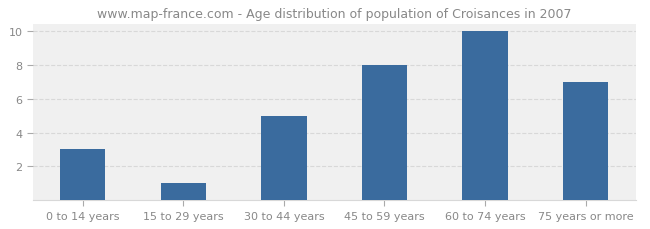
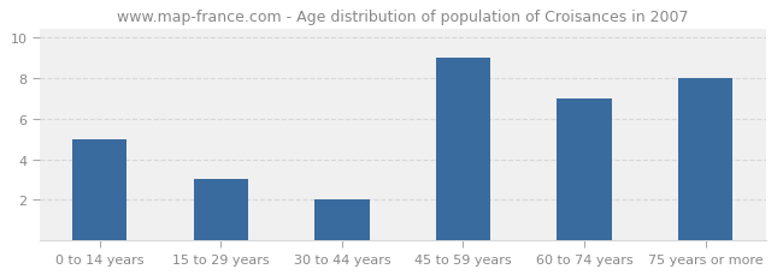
0 to 14 years: 3 -> 5
15 to 29 years: 1 -> 3
30 to 44 years: 5 -> 2
45 to 59 years: 8 -> 9
60 to 74 years: 10 -> 7
75 years or more: 7 -> 8
